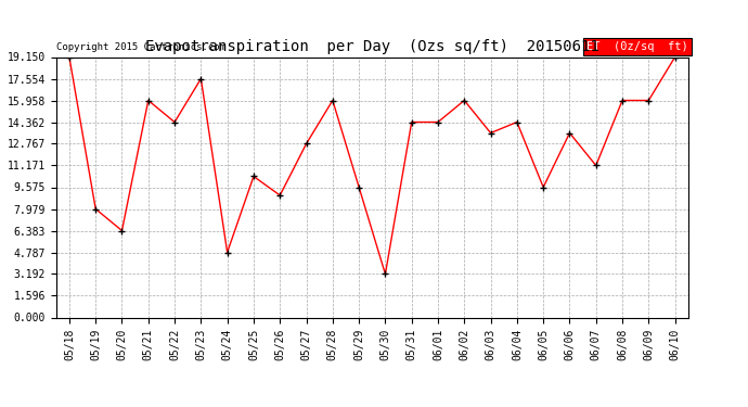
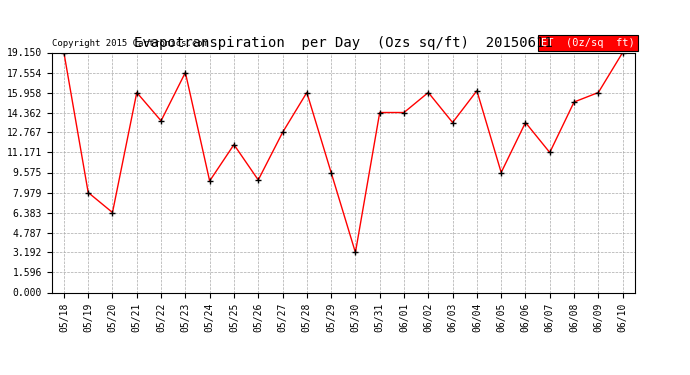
05/22: 14.4 -> 13.7
05/24: 4.8 -> 8.9
05/25: 10.4 -> 11.8
06/04: 14.4 -> 16.1
06/08: 16.0 -> 15.2
